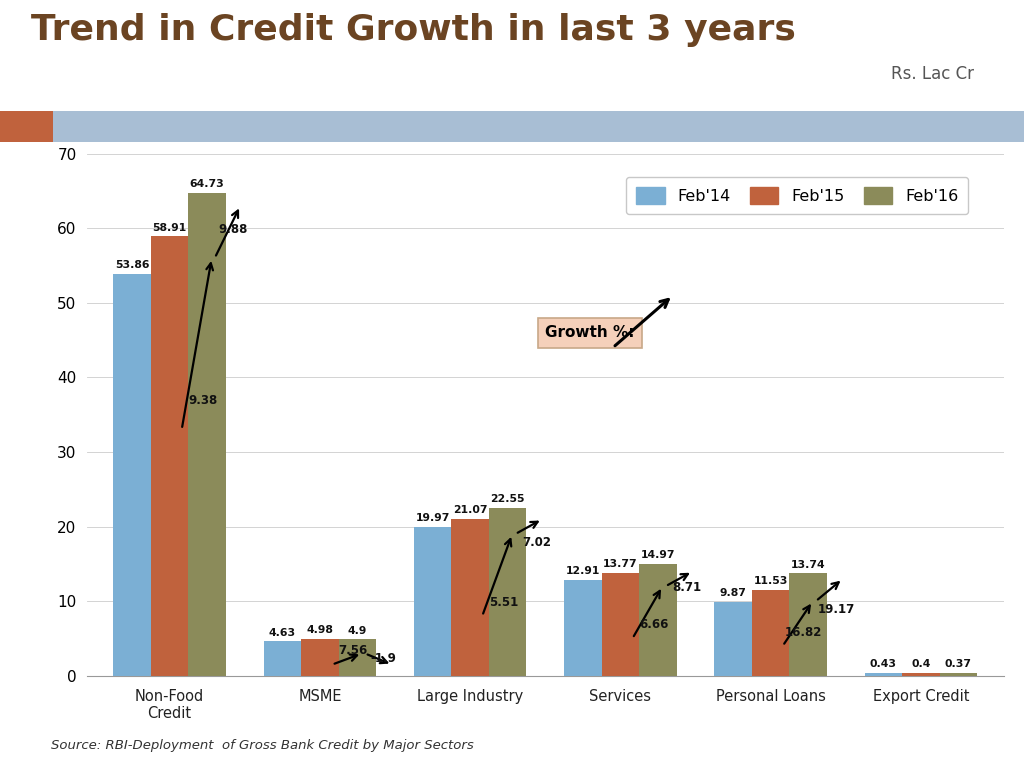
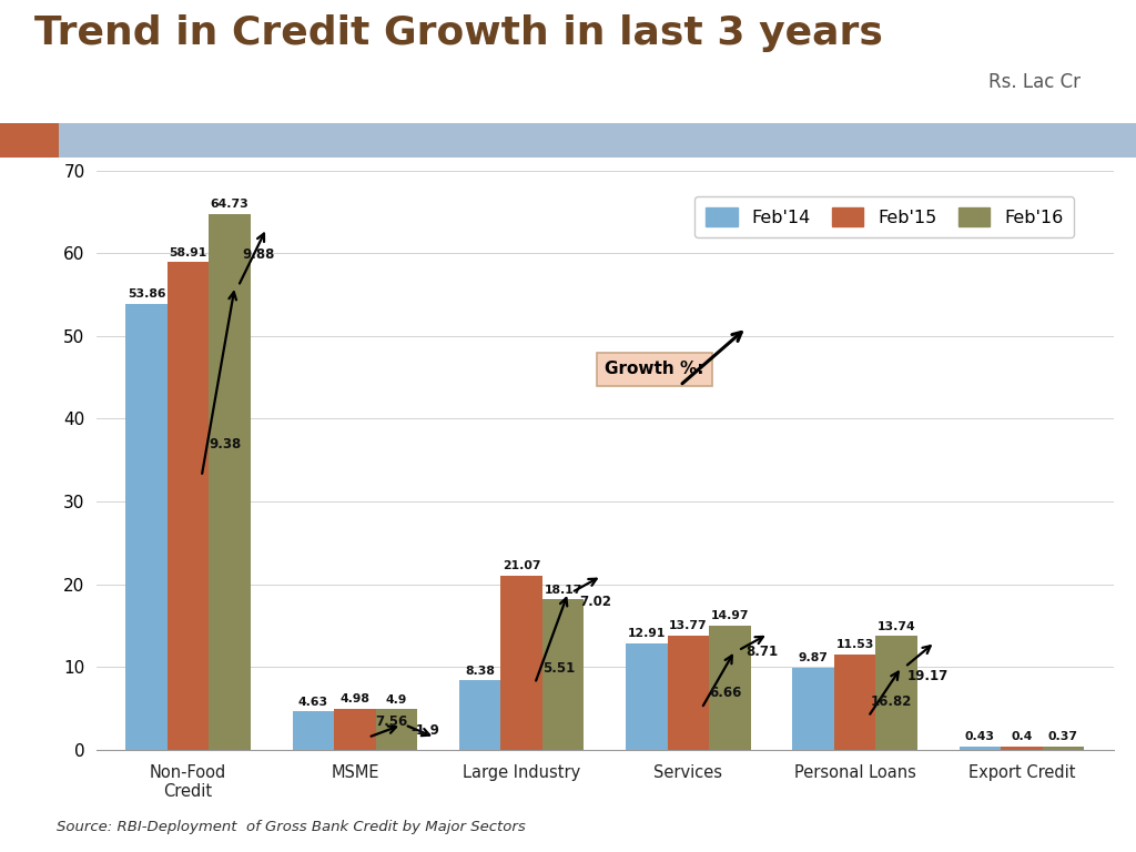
Feb'14/Large Industry: 19.97 -> 8.38
Feb'16/Large Industry: 22.55 -> 18.17
